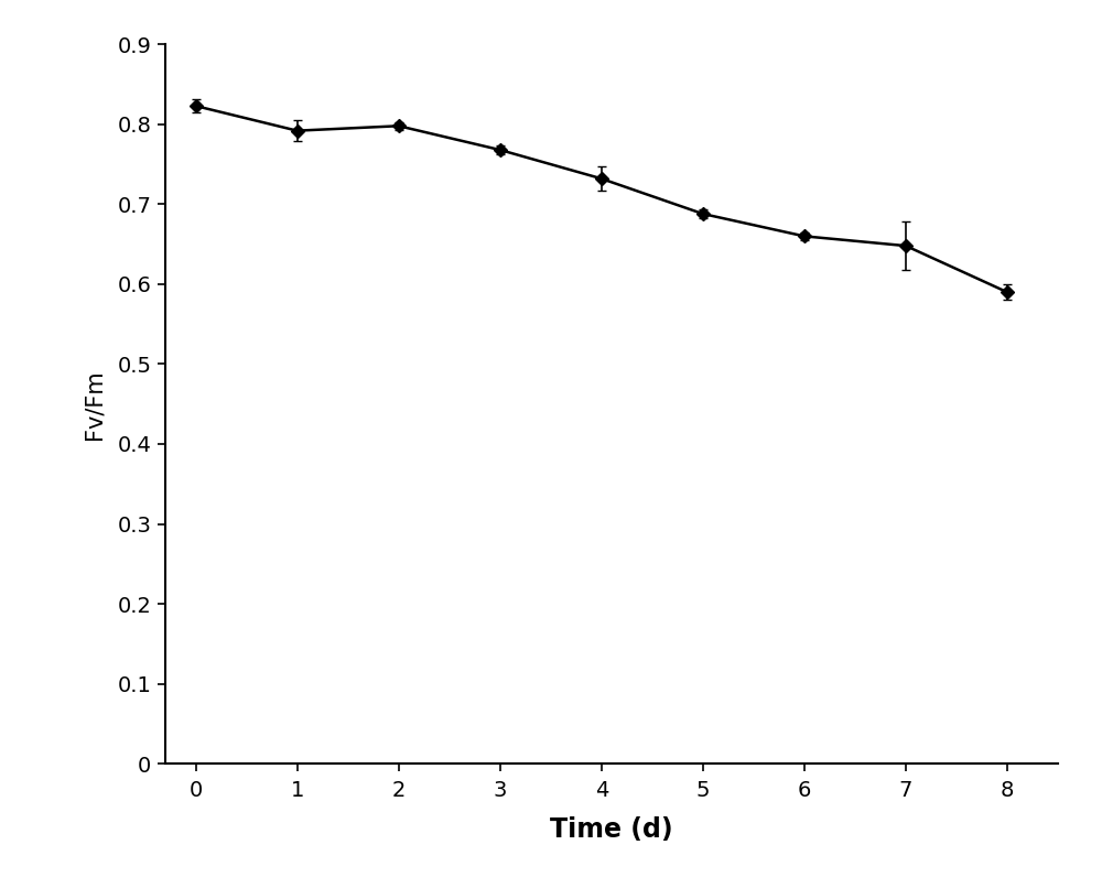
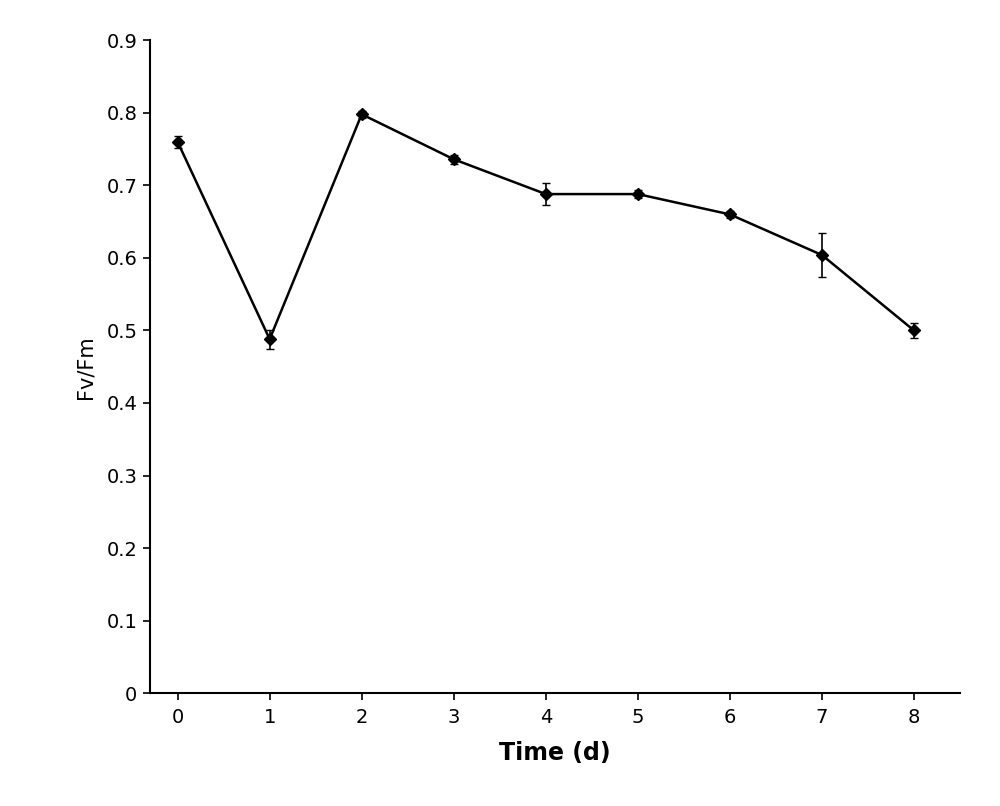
0: 0.823 -> 0.760
1: 0.792 -> 0.488
3: 0.768 -> 0.736
4: 0.732 -> 0.688
7: 0.648 -> 0.604
8: 0.590 -> 0.500
